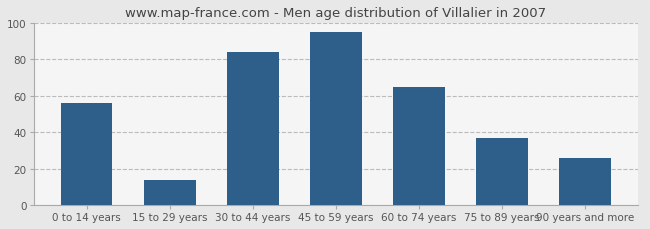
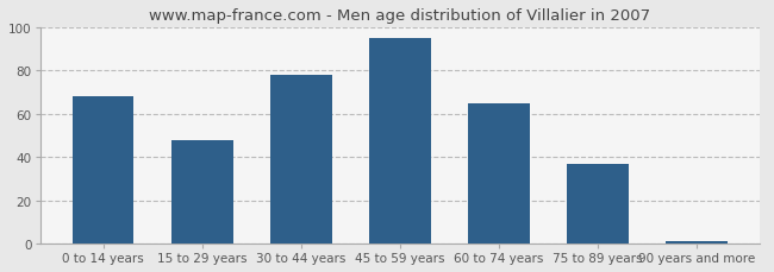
0 to 14 years: 56 -> 68
15 to 29 years: 14 -> 48
30 to 44 years: 84 -> 78
90 years and more: 26 -> 1
